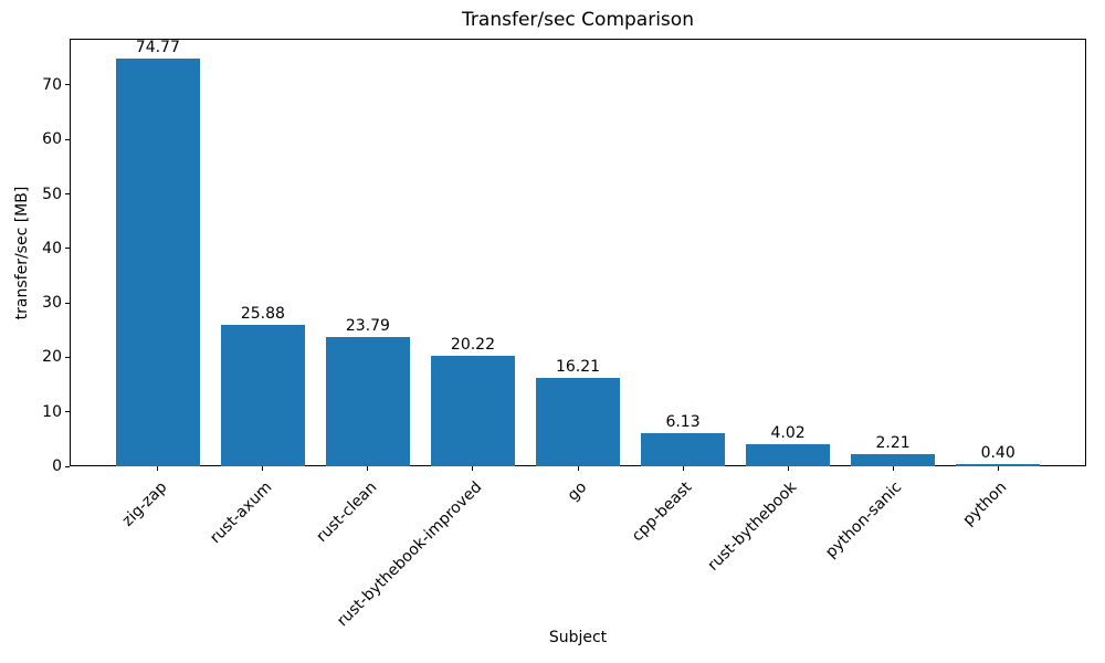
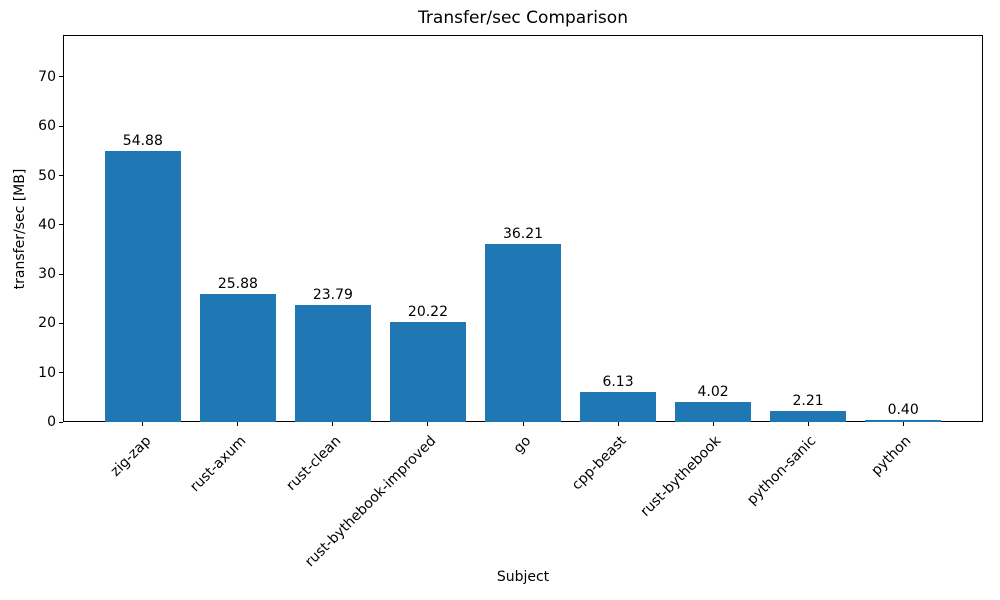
zig-zap: 74.77 -> 54.88
go: 16.21 -> 36.21
